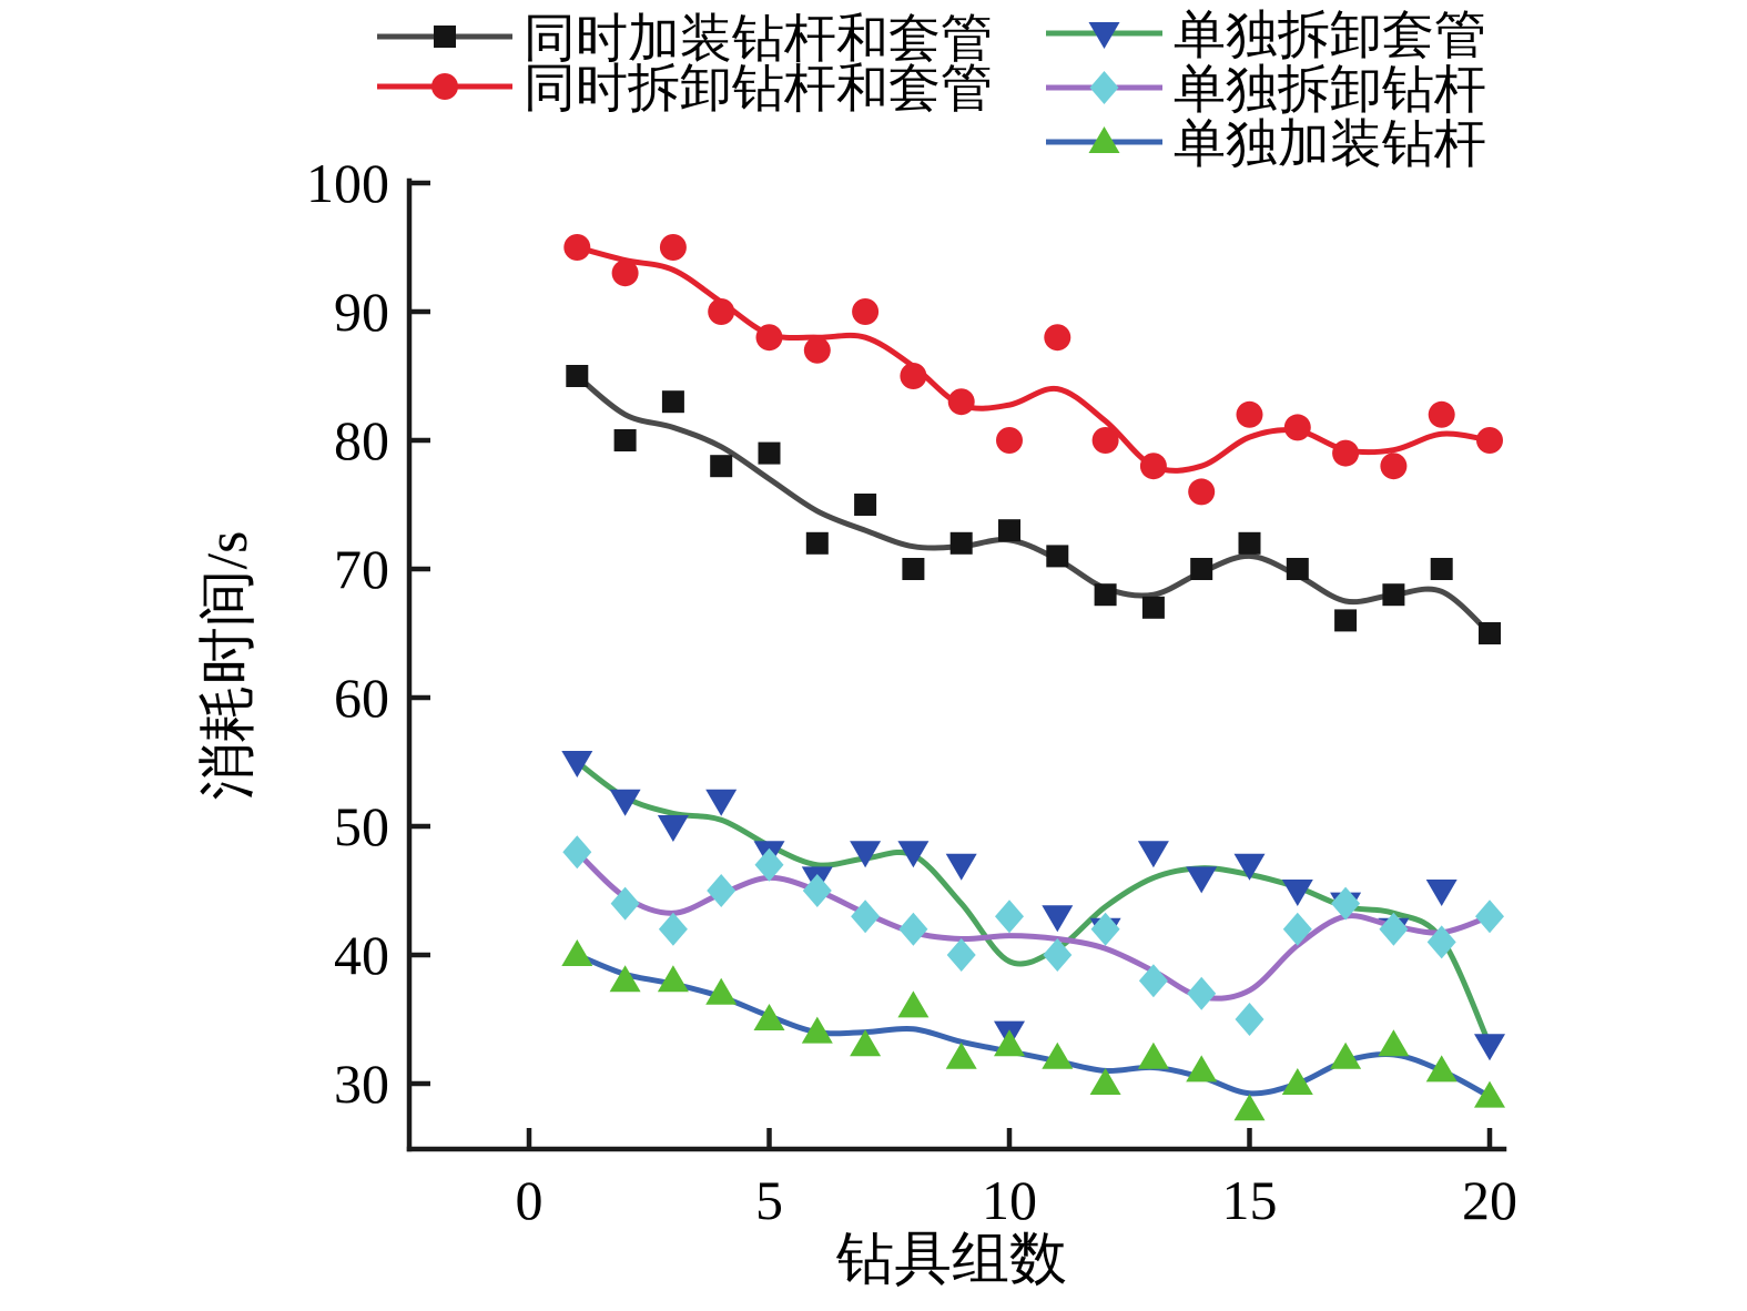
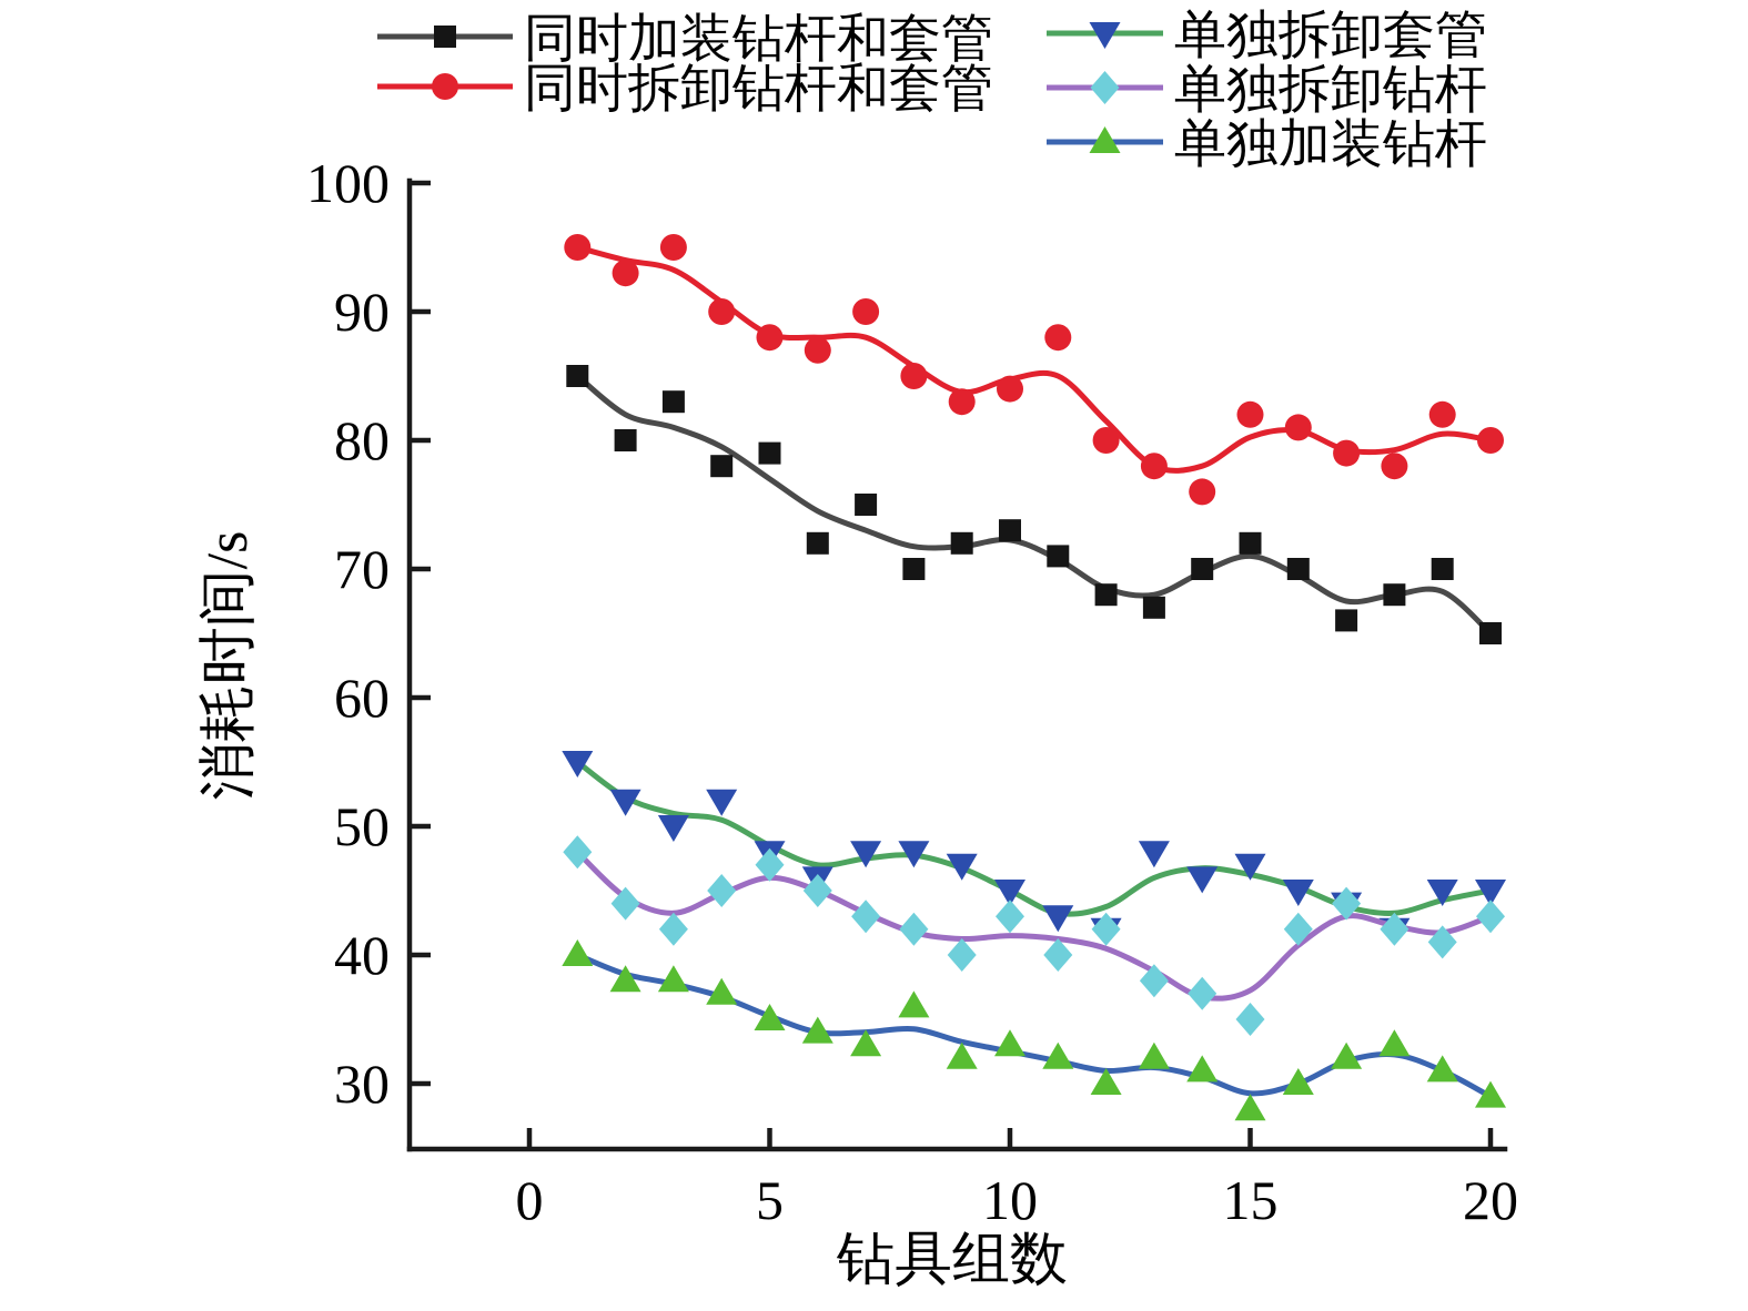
同时拆卸钻杆和套管/10: 80 -> 84
单独拆卸套管/10: 34 -> 45
单独拆卸套管/20: 33 -> 45
